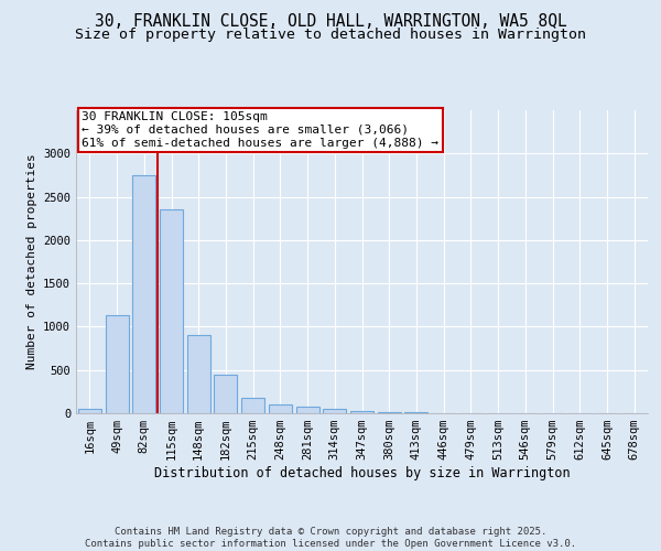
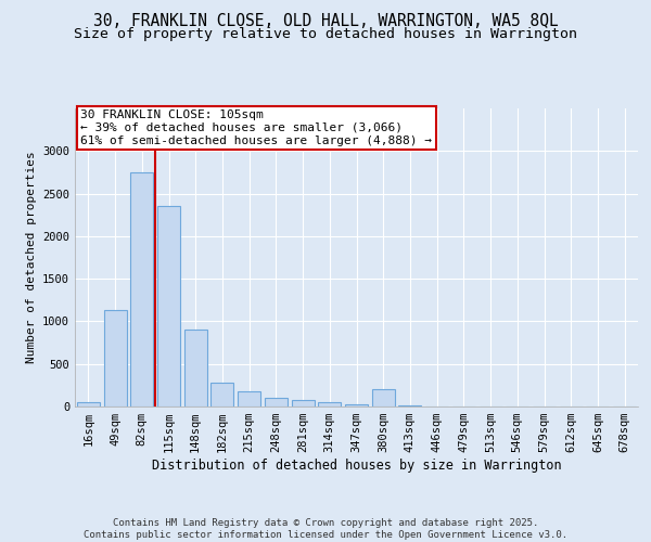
182sqm: 440 -> 280
380sqm: 10 -> 200
